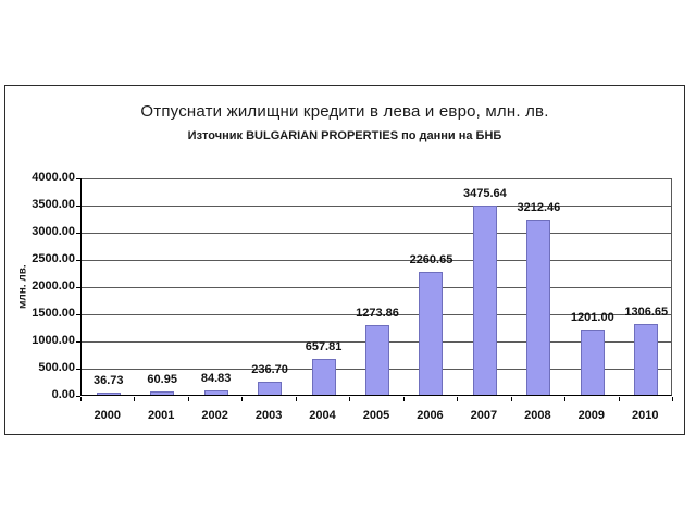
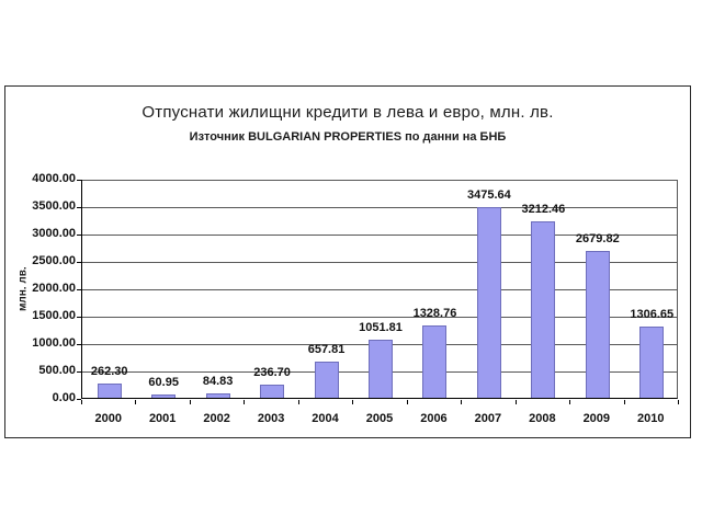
2000: 36.73 -> 262.30
2005: 1273.86 -> 1051.81
2006: 2260.65 -> 1328.76
2009: 1201.00 -> 2679.82
